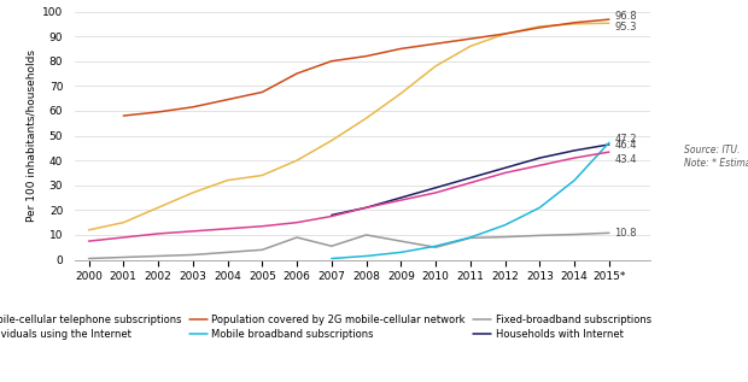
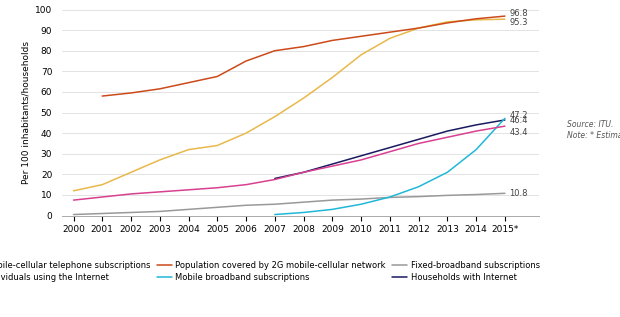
Fixed-broadband subscriptions/2006: 9.0 -> 5.0
Fixed-broadband subscriptions/2008: 10.0 -> 6.5
Fixed-broadband subscriptions/2010: 5.0 -> 8.0
